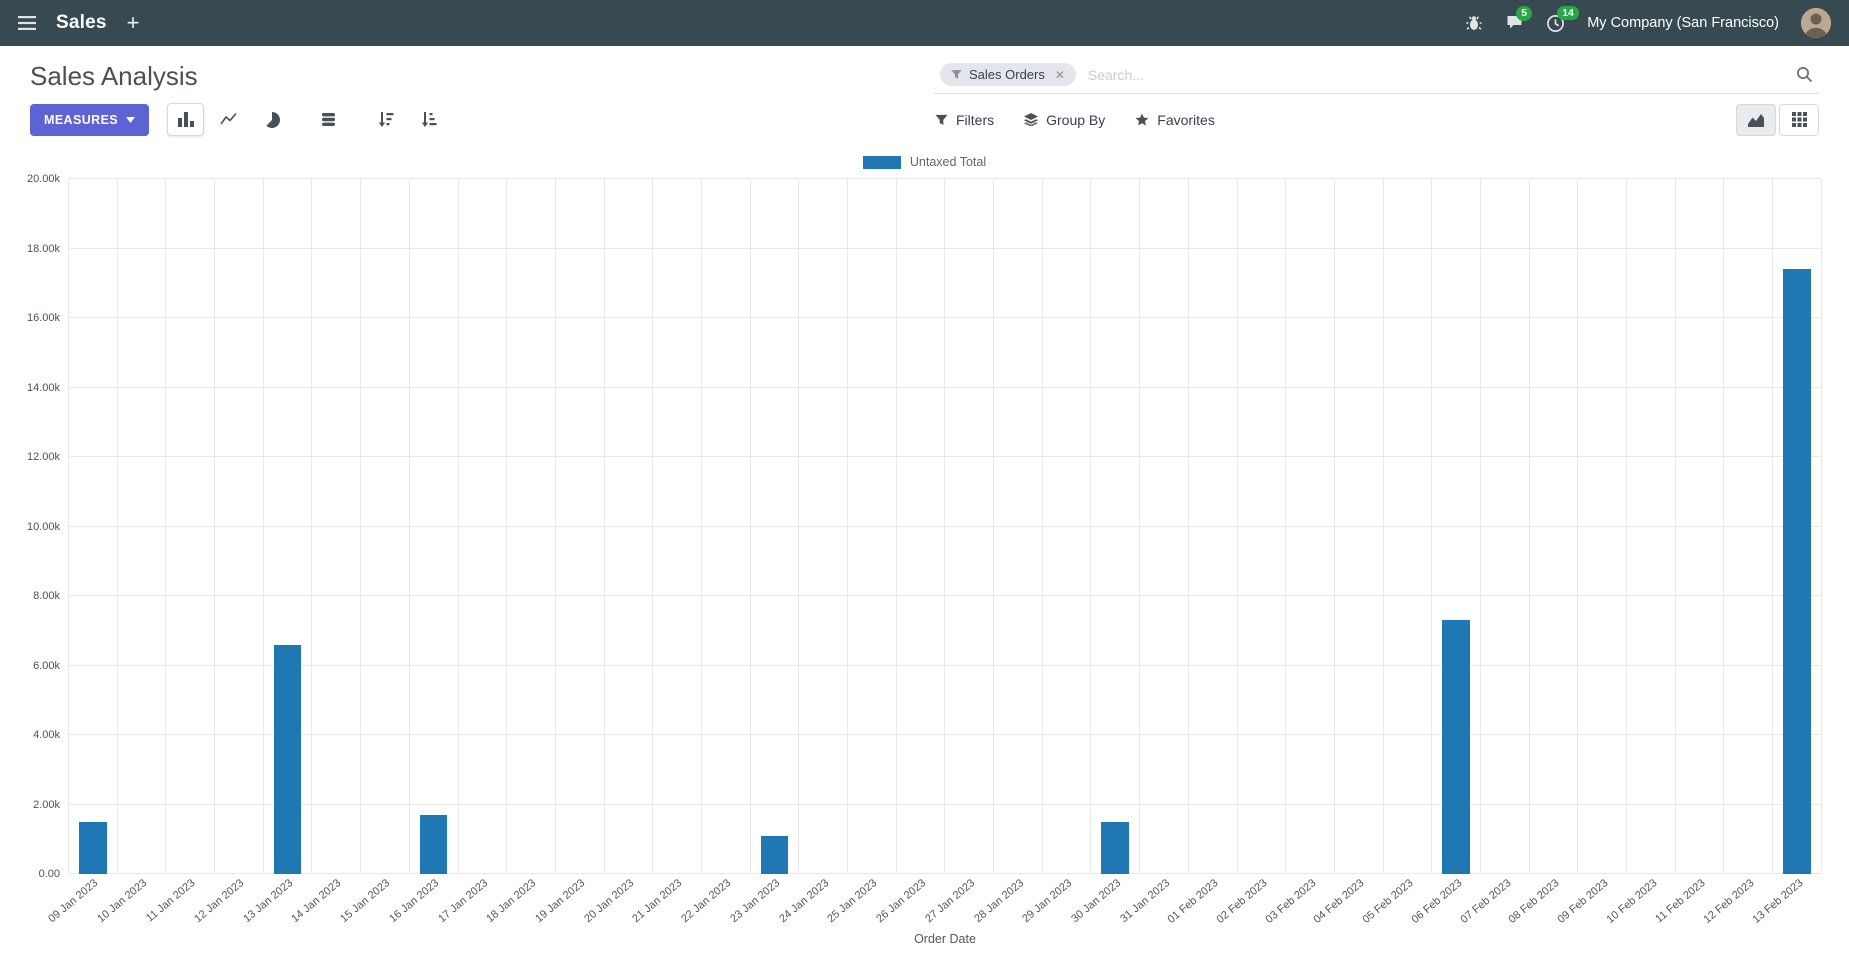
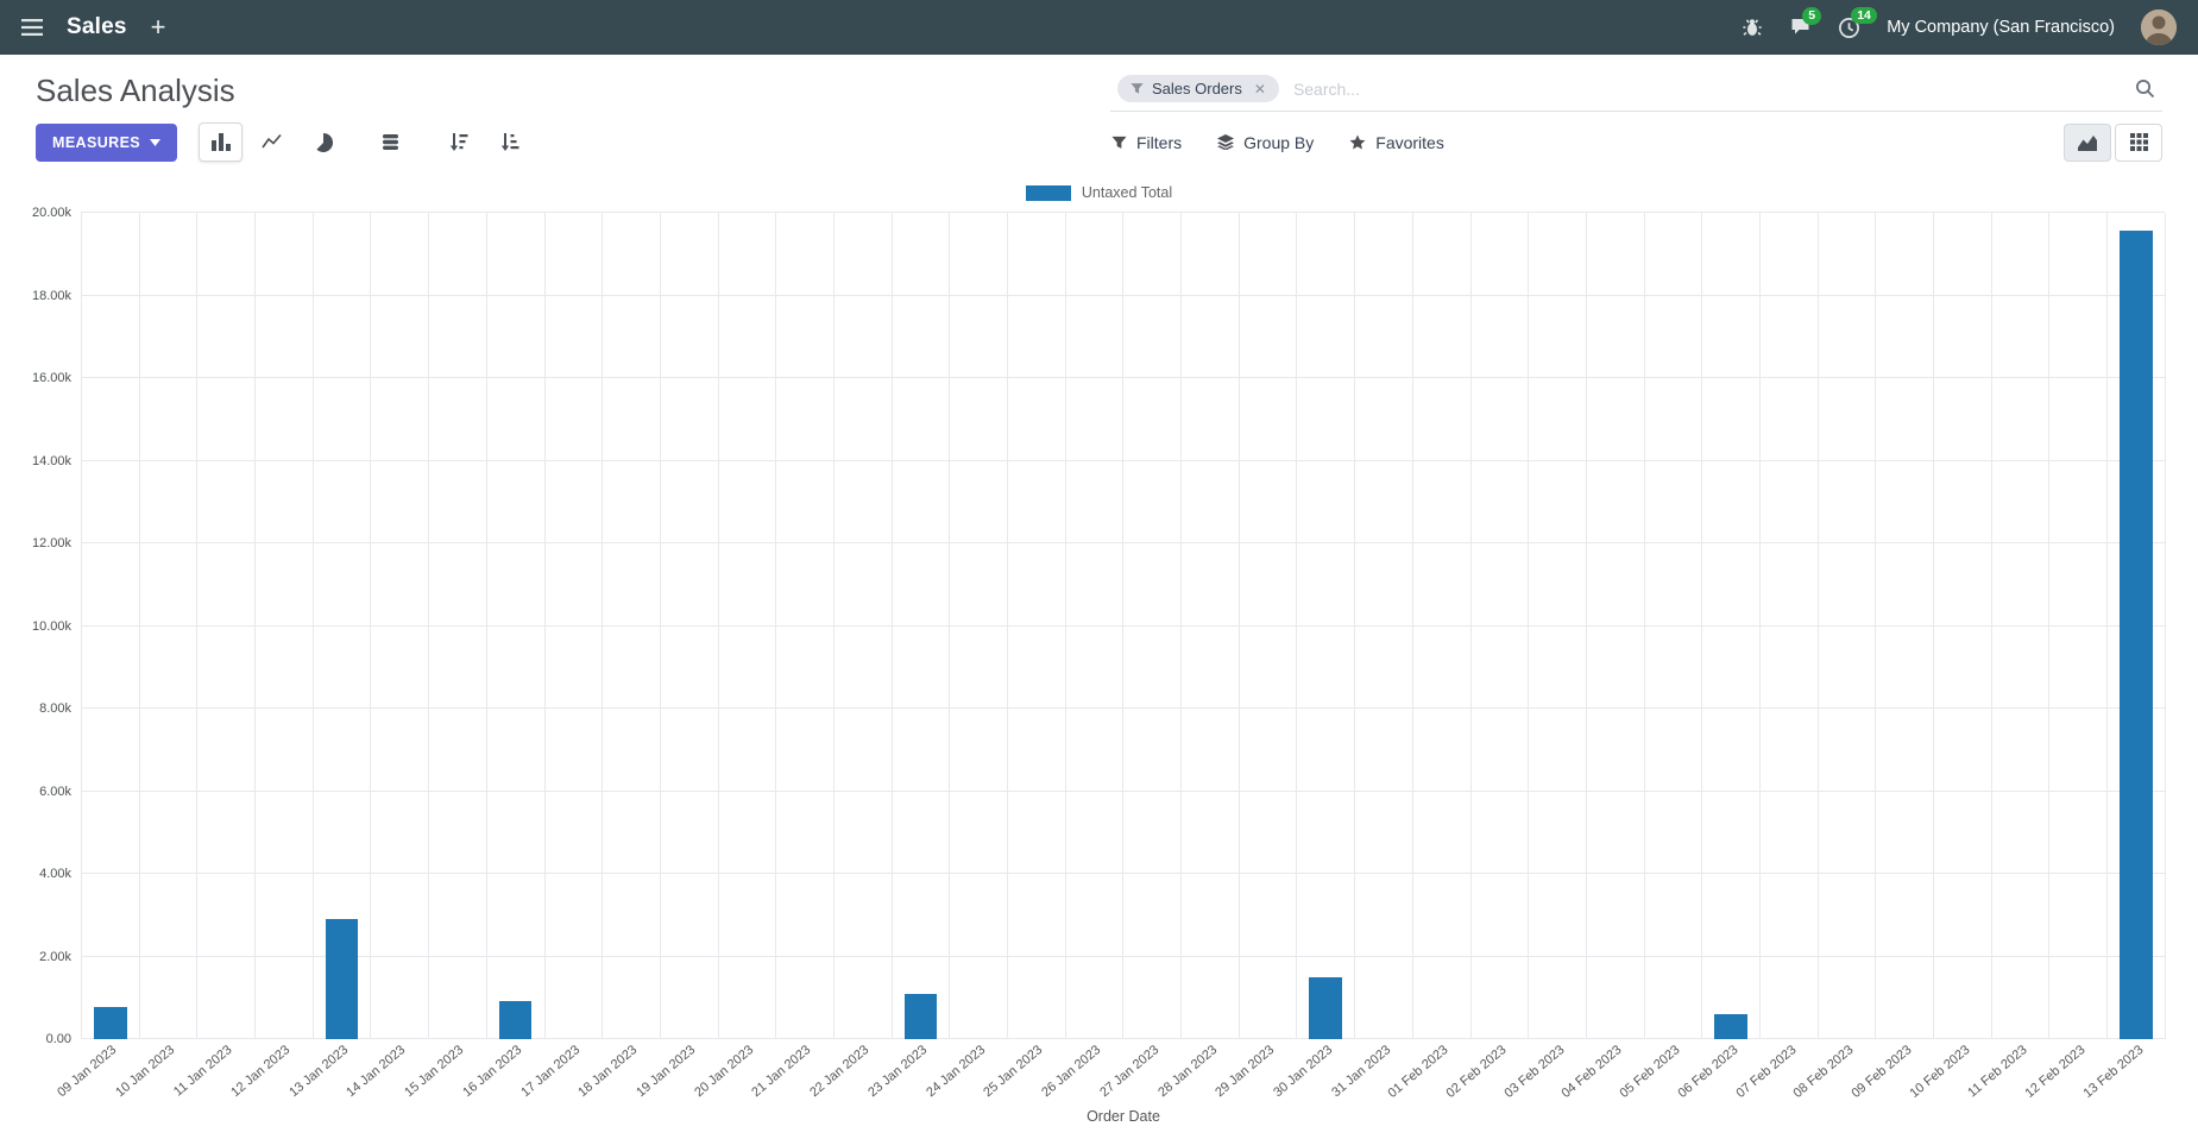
09 Jan 2023: 1.5k -> 0.8k
13 Jan 2023: 6.6k -> 2.9k
16 Jan 2023: 1.7k -> 0.9k
06 Feb 2023: 7.3k -> 0.6k
13 Feb 2023: 17.4k -> 19.6k
